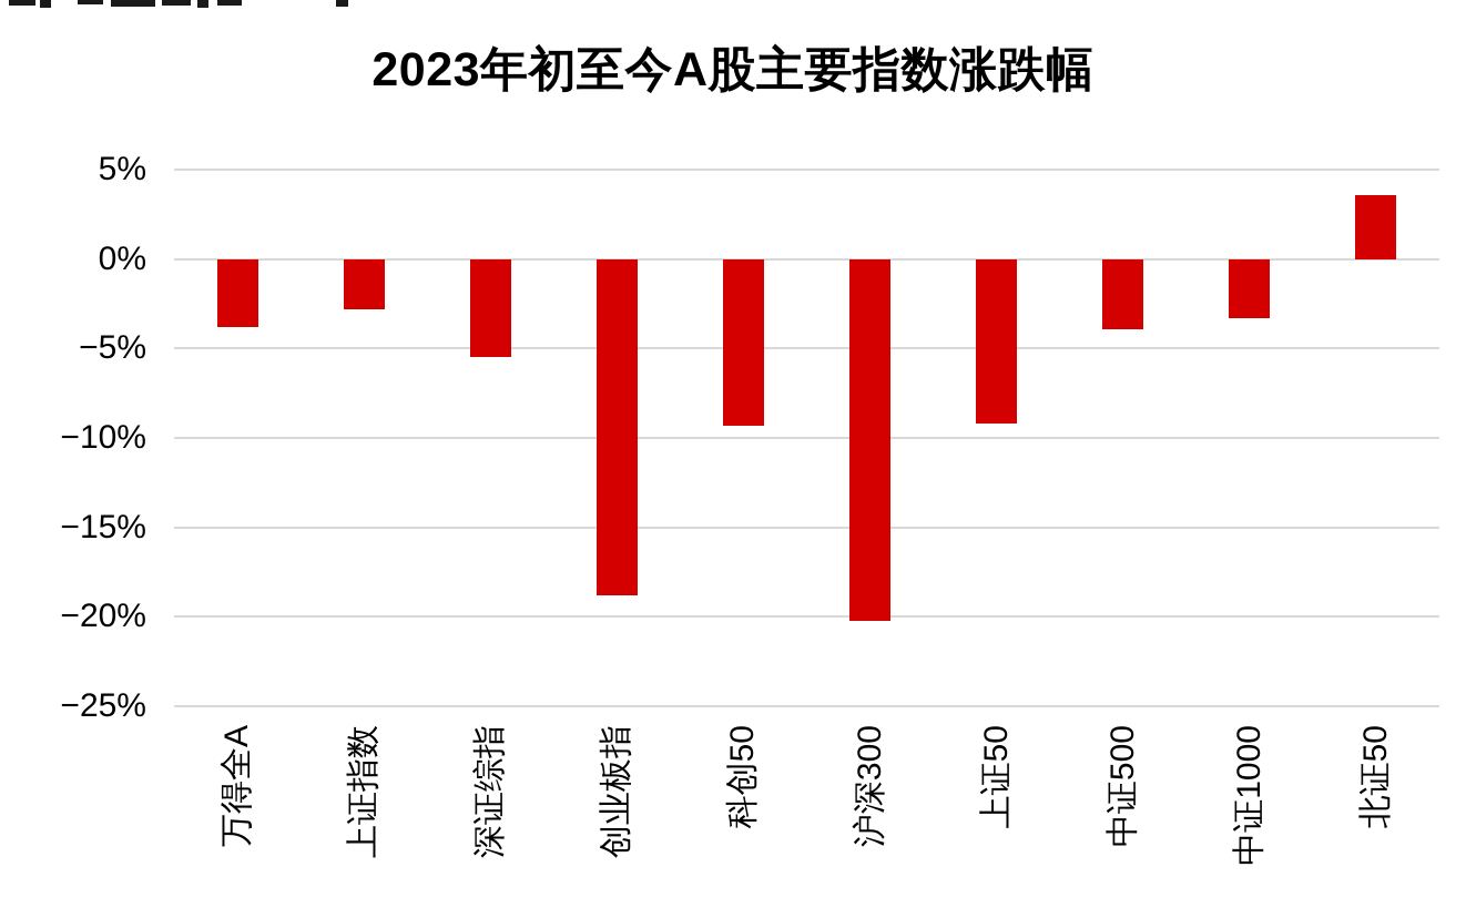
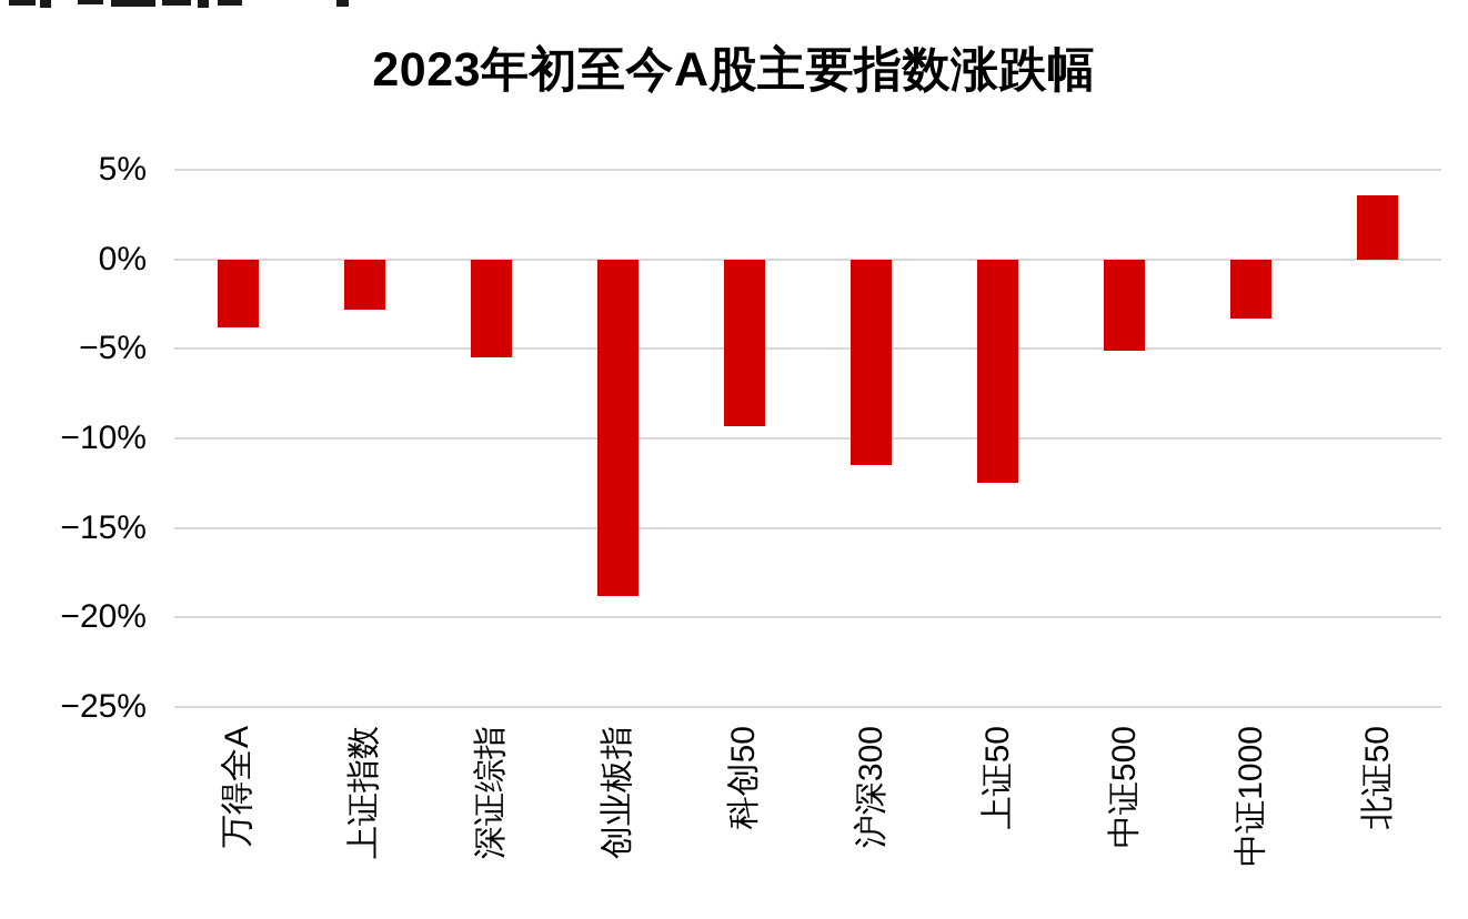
沪深300: -20.2% -> -11.5%
上证50: -9.2% -> -12.5%
中证500: -3.9% -> -5.1%
